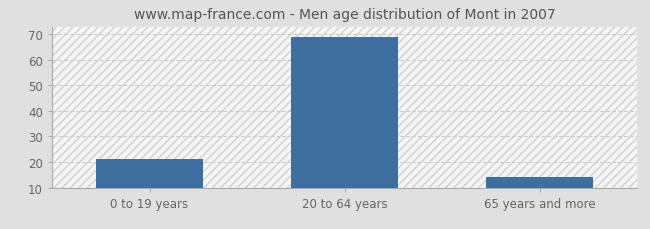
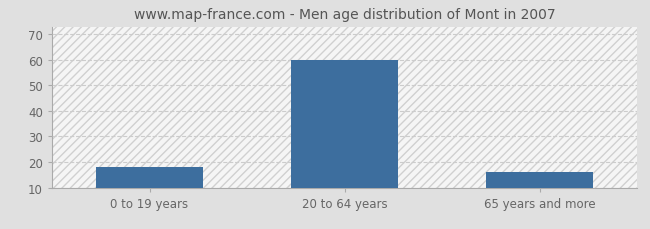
0 to 19 years: 21 -> 18
20 to 64 years: 69 -> 60
65 years and more: 14 -> 16
